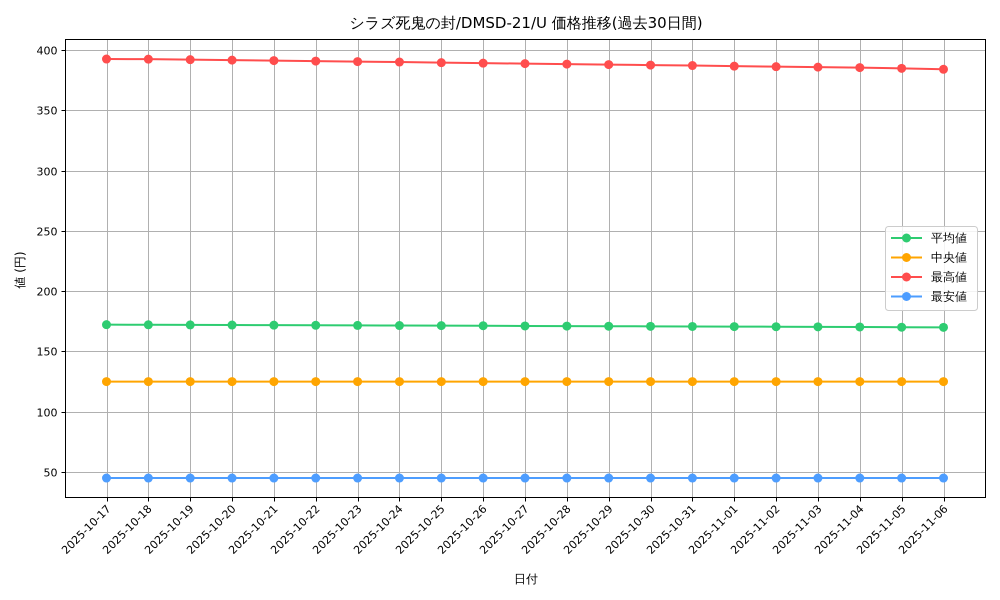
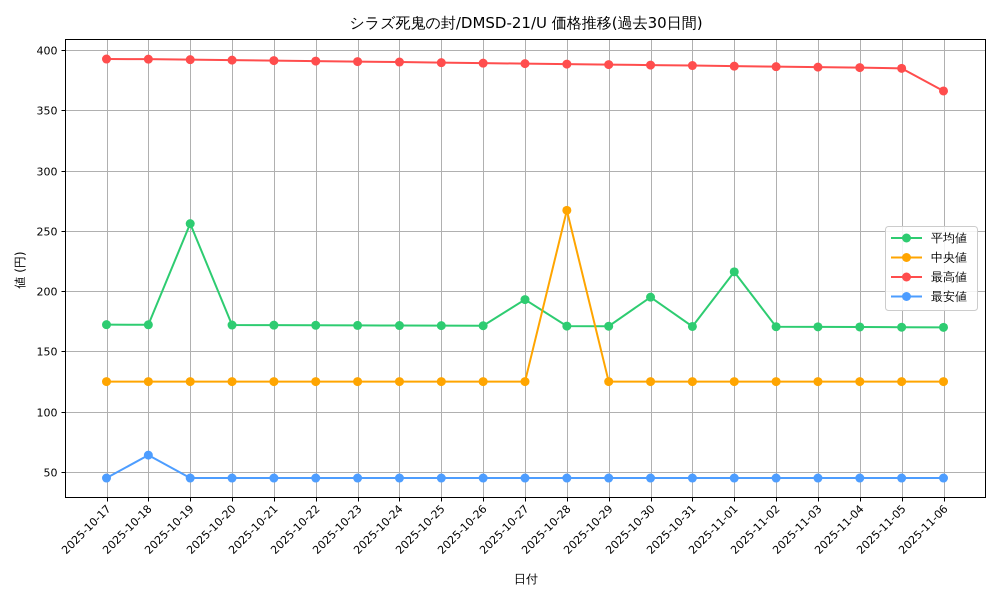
最安値/2025-10-18: 45 -> 64
平均値/2025-10-19: 172 -> 256
平均値/2025-10-27: 171 -> 193
中央値/2025-10-28: 125 -> 267
平均値/2025-10-30: 171 -> 195
平均値/2025-11-01: 171 -> 216
最高値/2025-11-06: 384 -> 366
